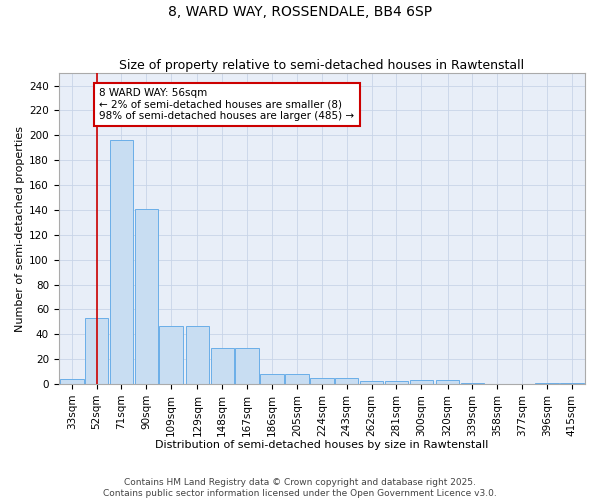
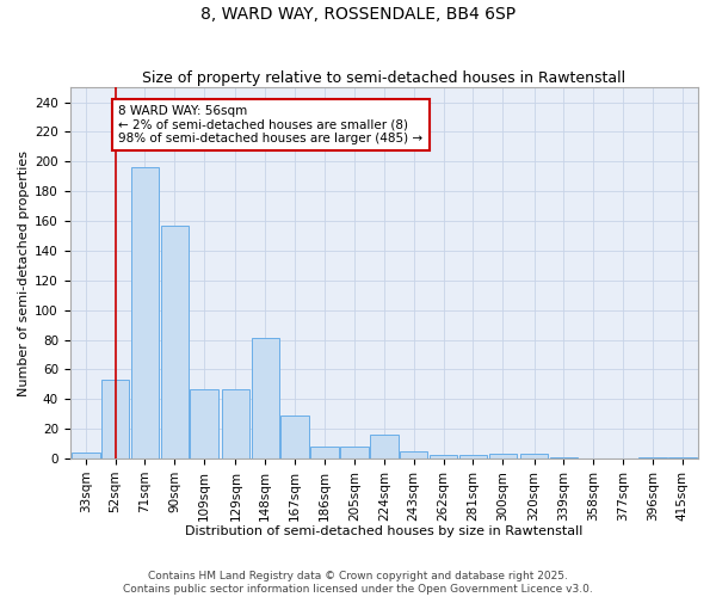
90sqm: 141 -> 157
148sqm: 29 -> 81
224sqm: 5 -> 16
